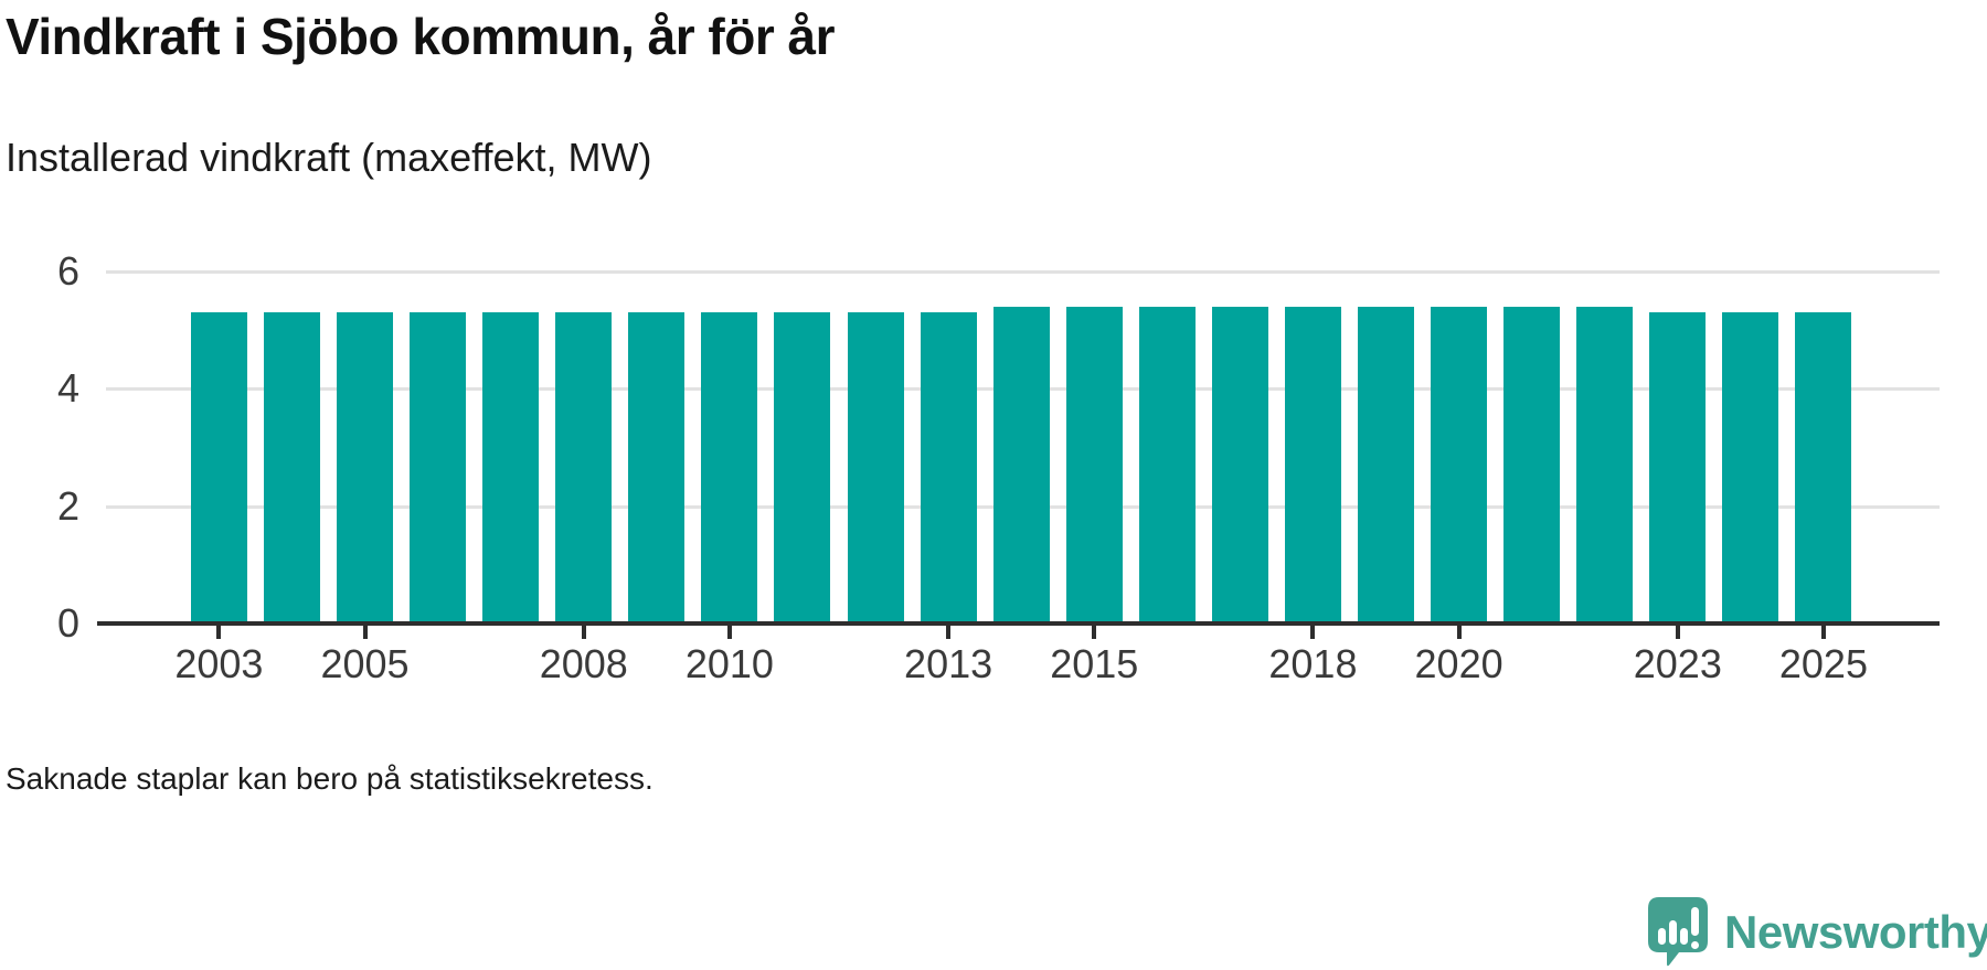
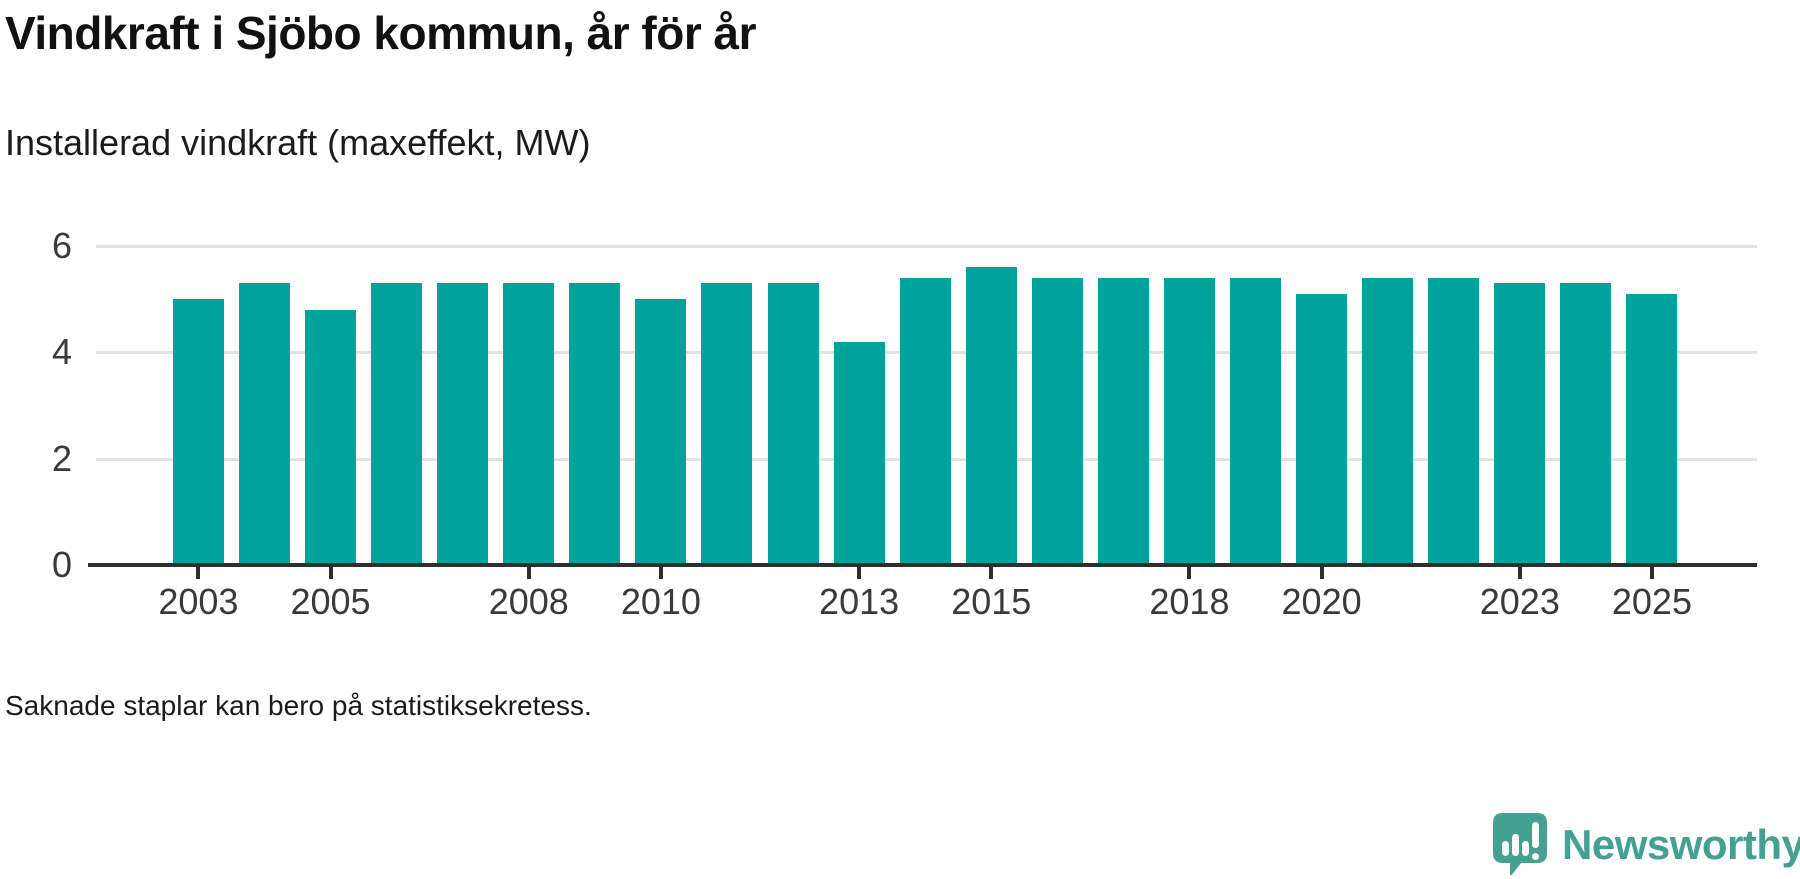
2003: 5.3 -> 5.0
2005: 5.3 -> 4.8
2010: 5.3 -> 5.0
2013: 5.3 -> 4.2
2015: 5.4 -> 5.6
2020: 5.4 -> 5.1
2025: 5.3 -> 5.1
